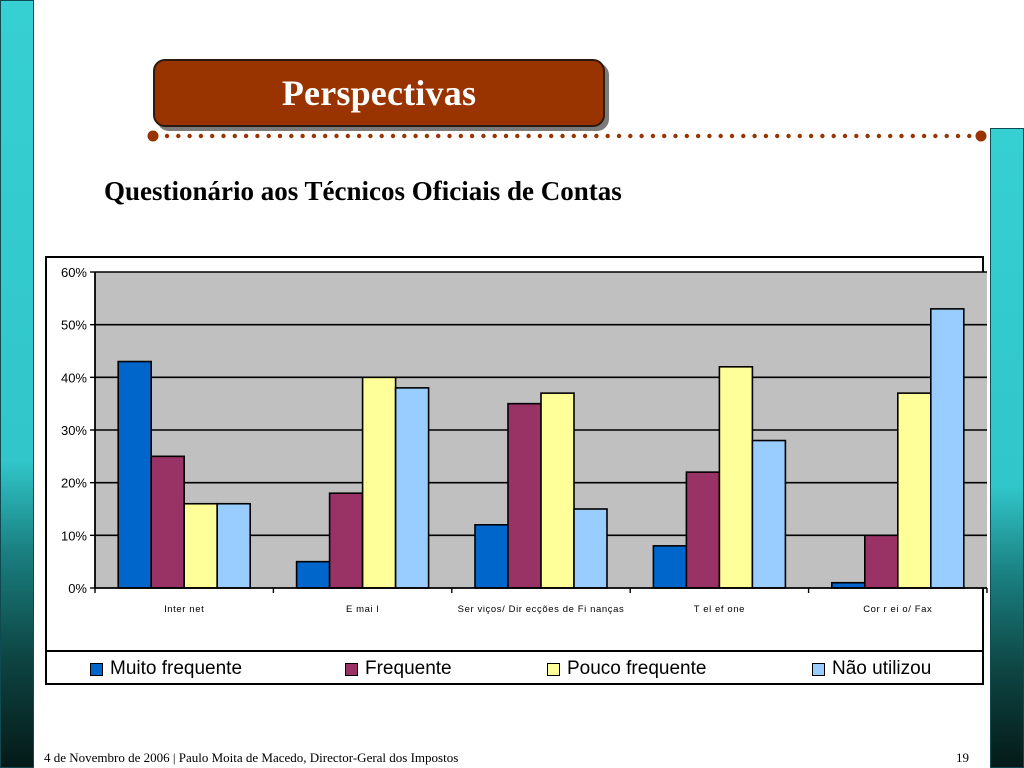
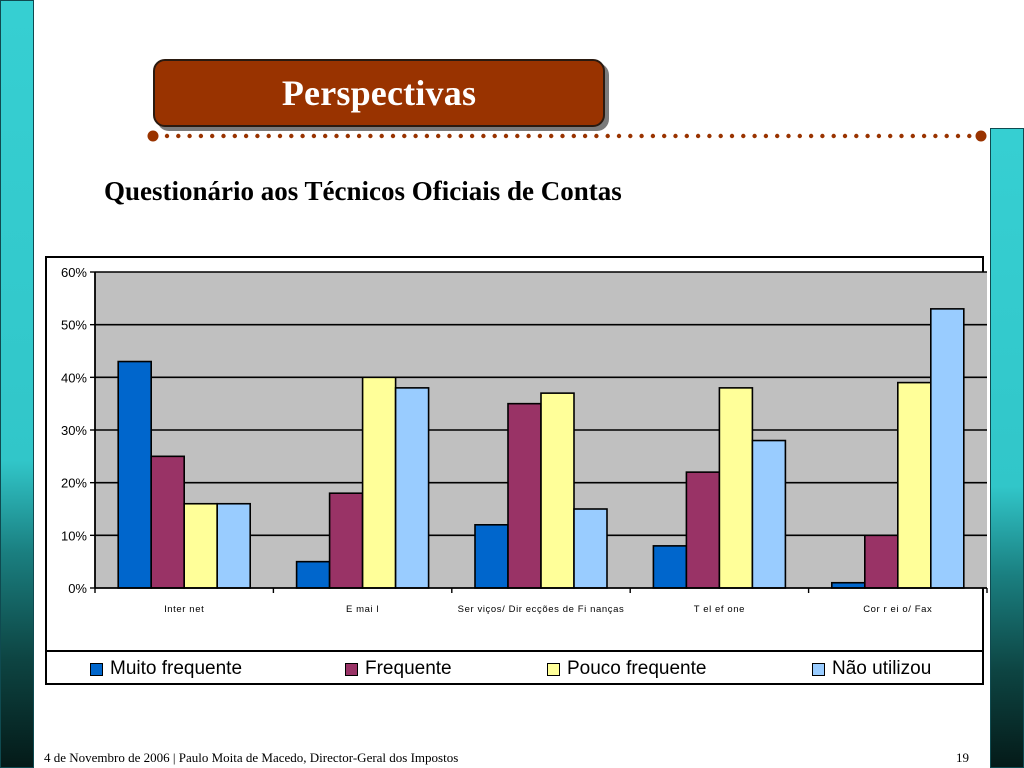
Pouco frequente/Telefone: 42% -> 38%
Pouco frequente/Correio/ Fax: 37% -> 39%
